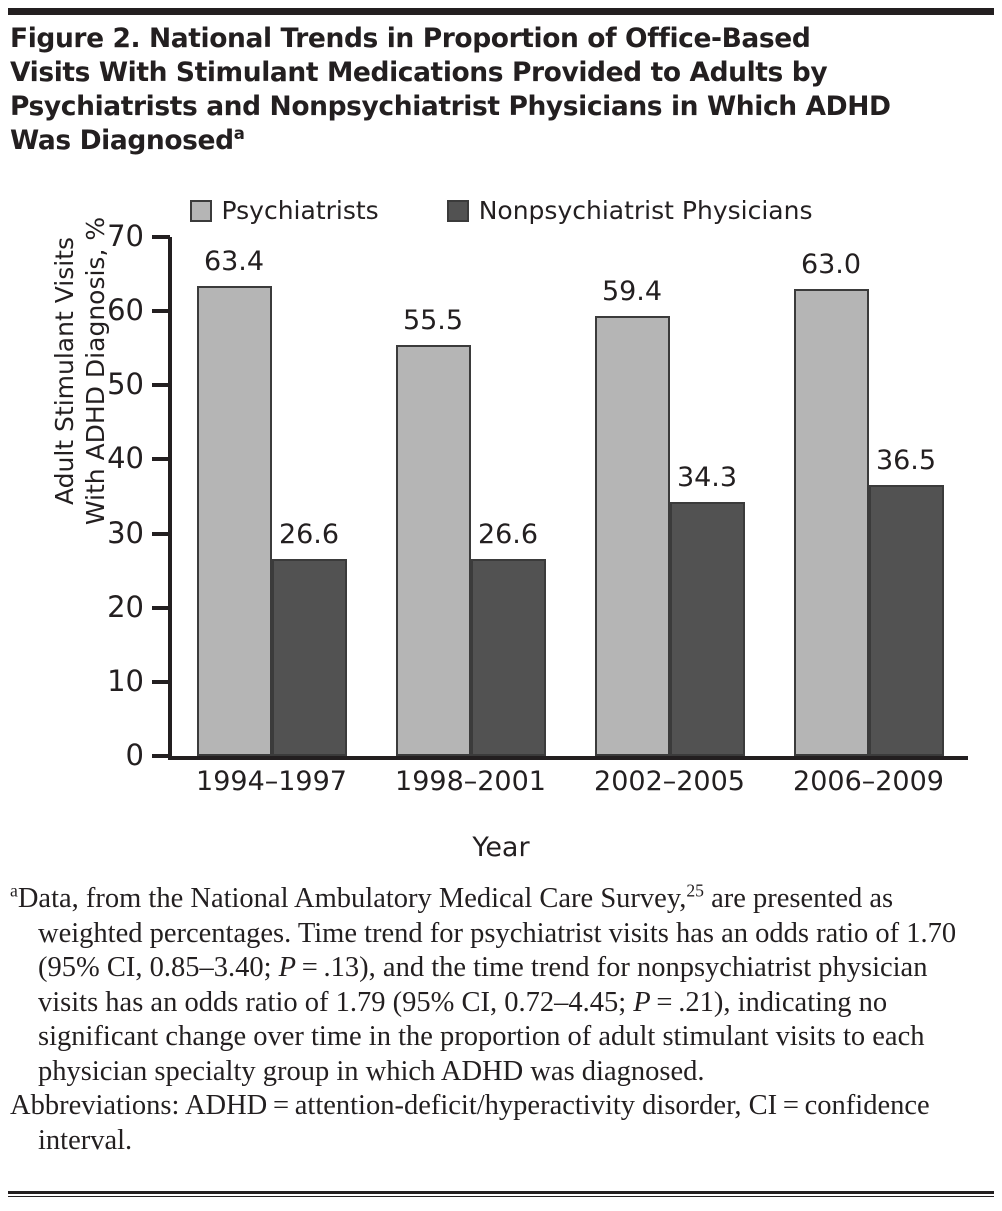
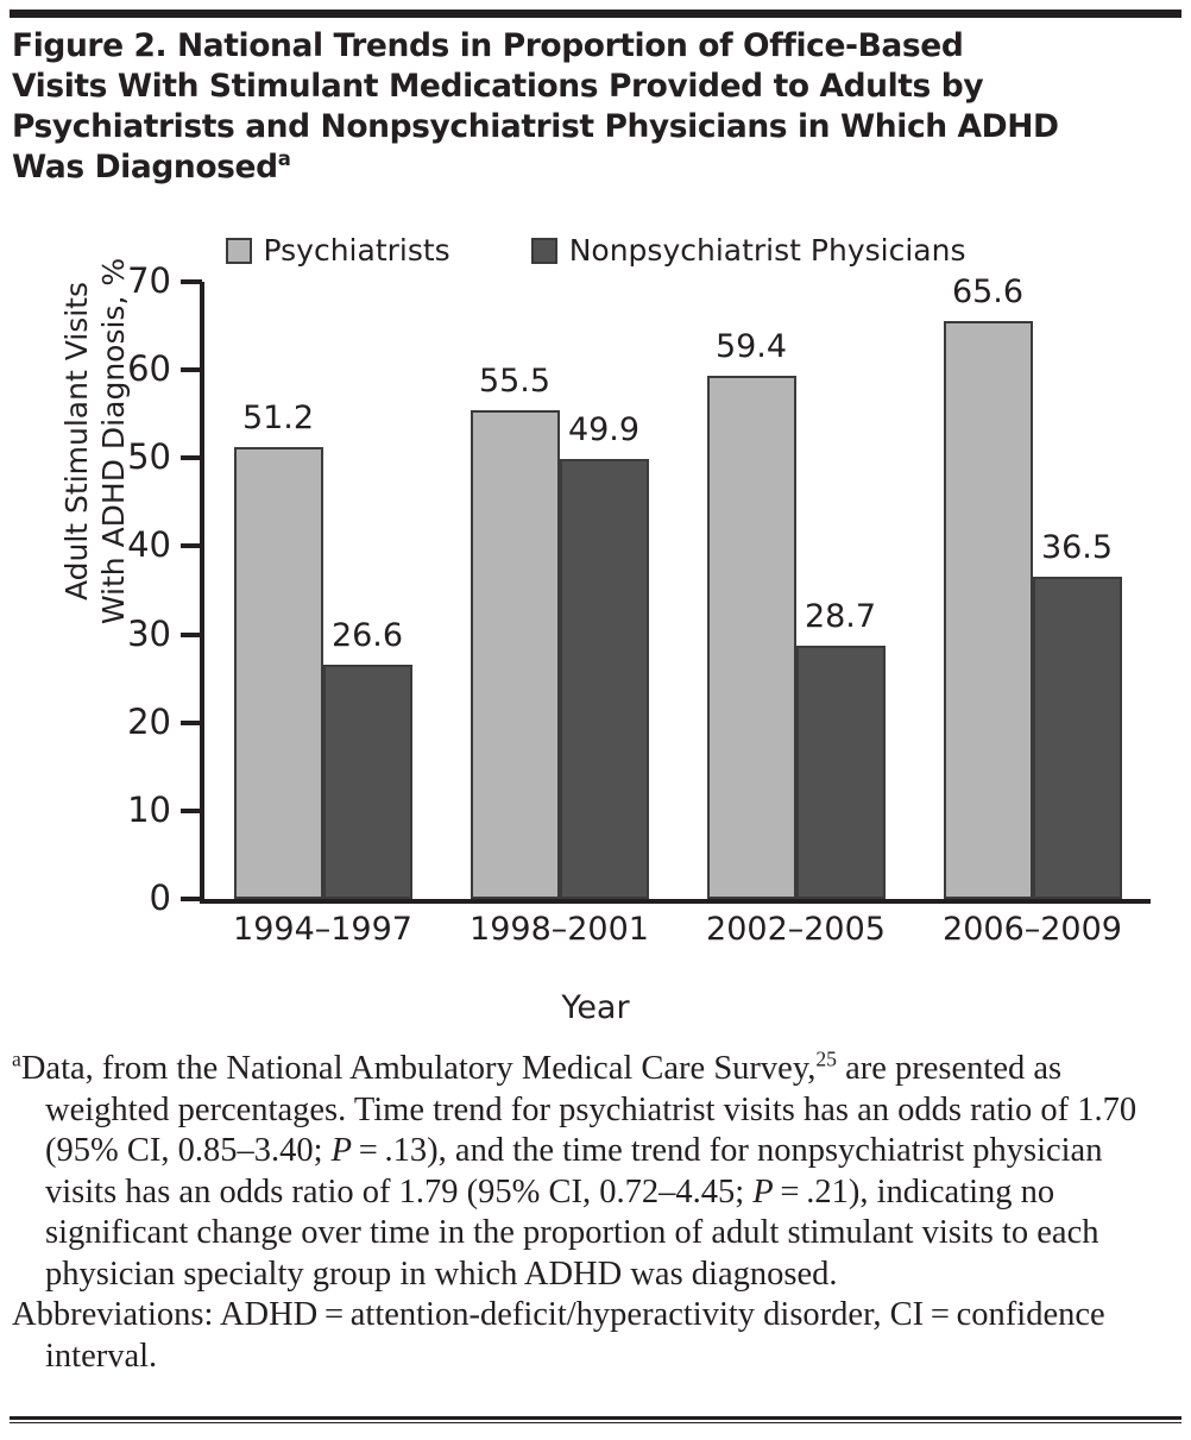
Psychiatrists/1994–1997: 63.4 -> 51.2
Nonpsychiatrist Physicians/1998–2001: 26.6 -> 49.9
Nonpsychiatrist Physicians/2002–2005: 34.3 -> 28.7
Psychiatrists/2006–2009: 63.0 -> 65.6
